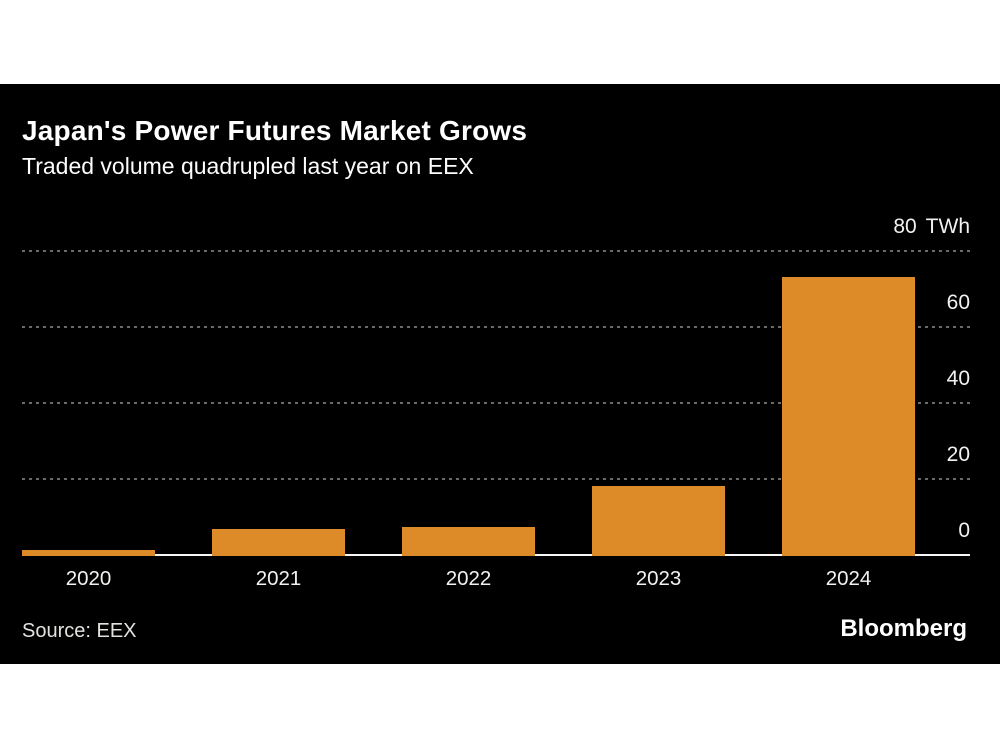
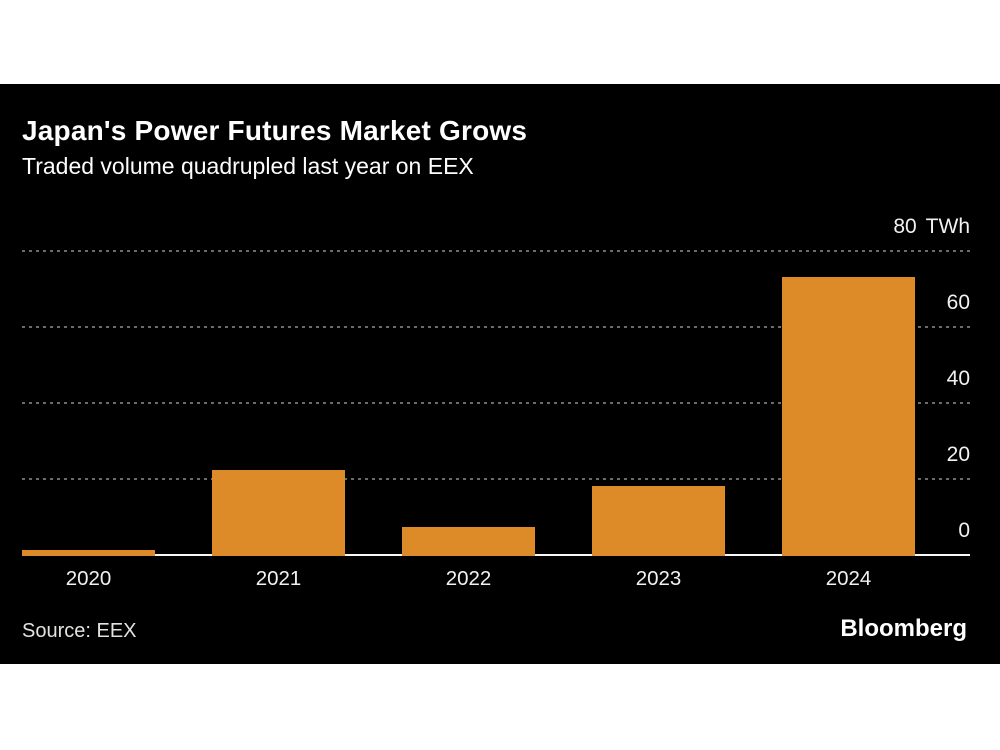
2021: 6 -> 22
